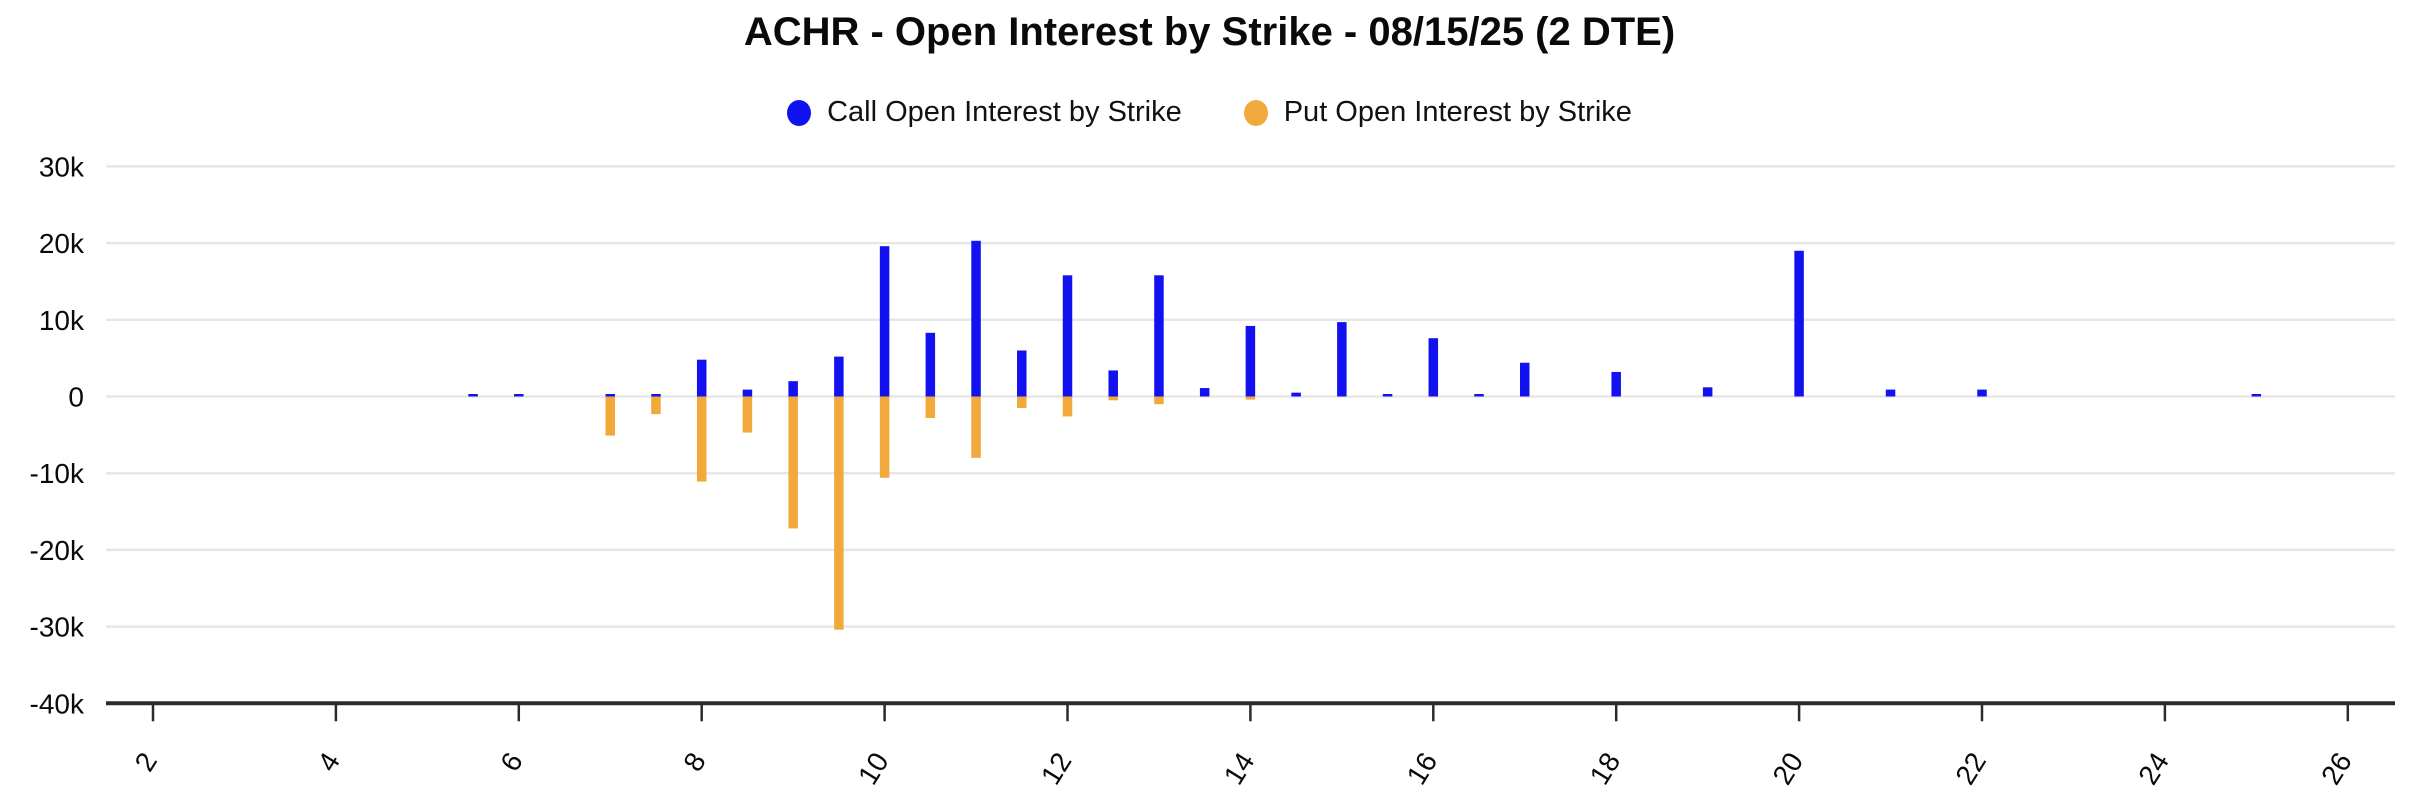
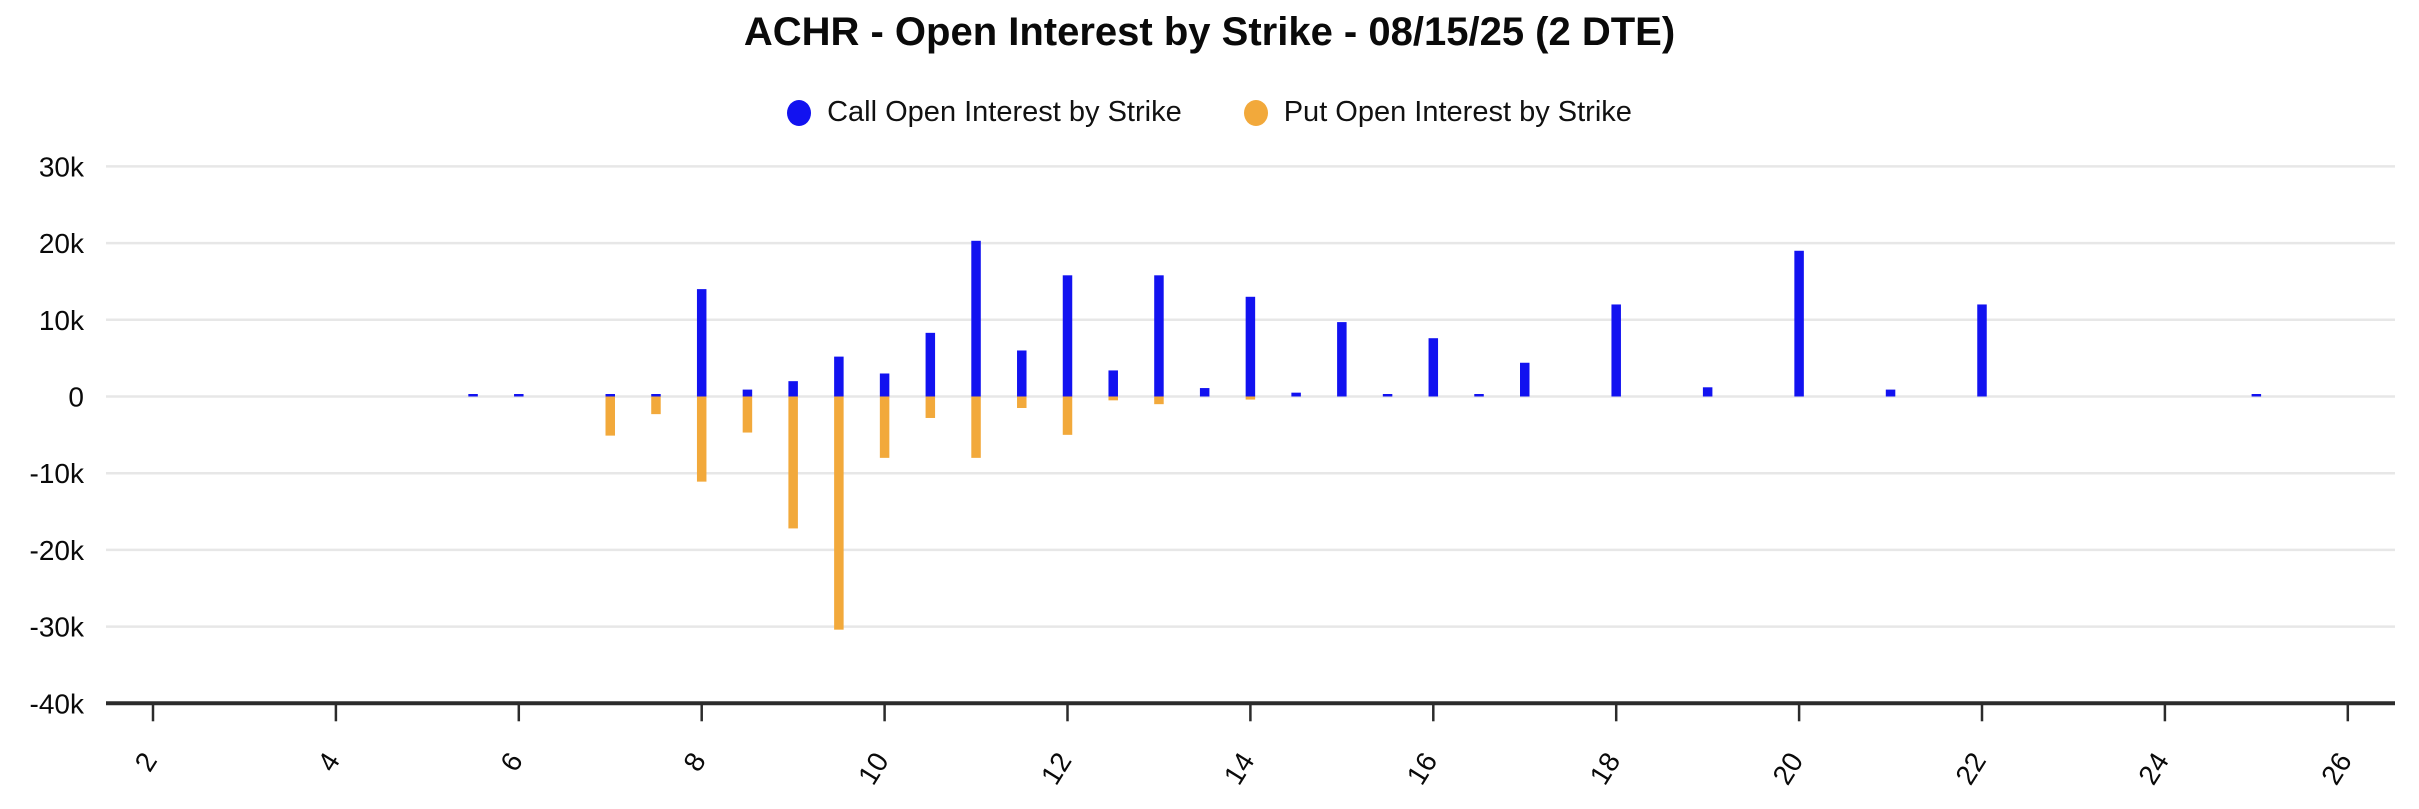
Call Open Interest by Strike/8: 5k -> 14k
Call Open Interest by Strike/10: 20k -> 3k
Put Open Interest by Strike/10: -11k -> -8k
Put Open Interest by Strike/12: -3k -> -5k
Call Open Interest by Strike/14: 9k -> 13k
Call Open Interest by Strike/18: 3k -> 12k
Call Open Interest by Strike/22: 1k -> 12k
